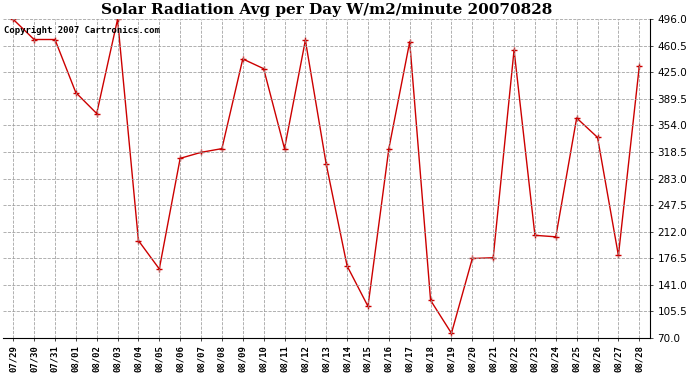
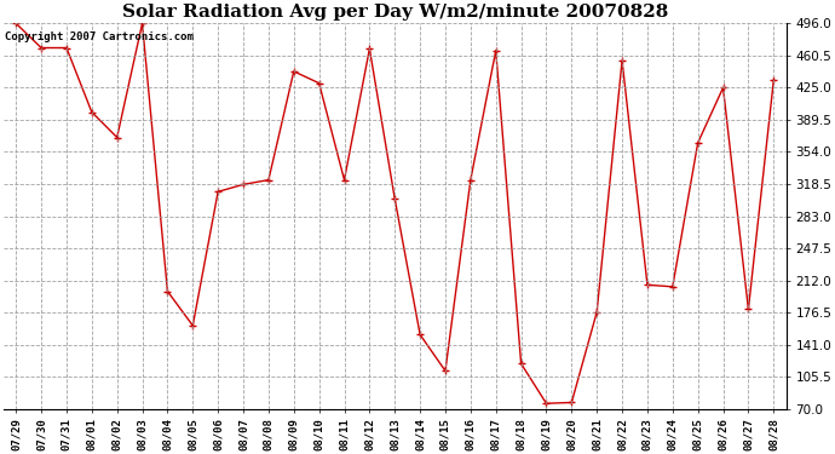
08/14: 166 -> 152
08/20: 176 -> 77
08/26: 338 -> 425
